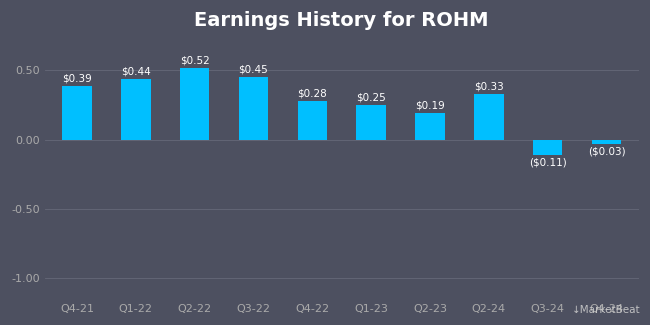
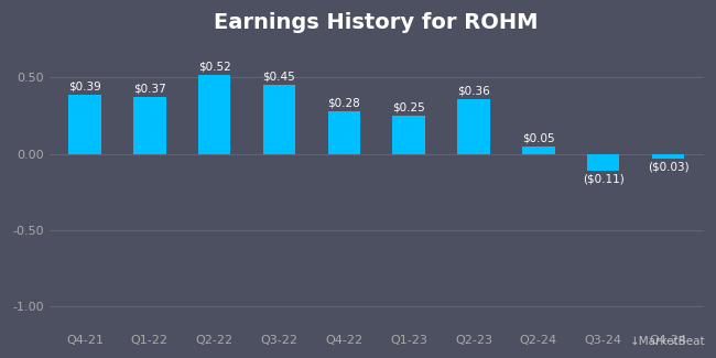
Q1-22: $0.44 -> $0.37
Q2-23: $0.19 -> $0.36
Q2-24: $0.33 -> $0.05
